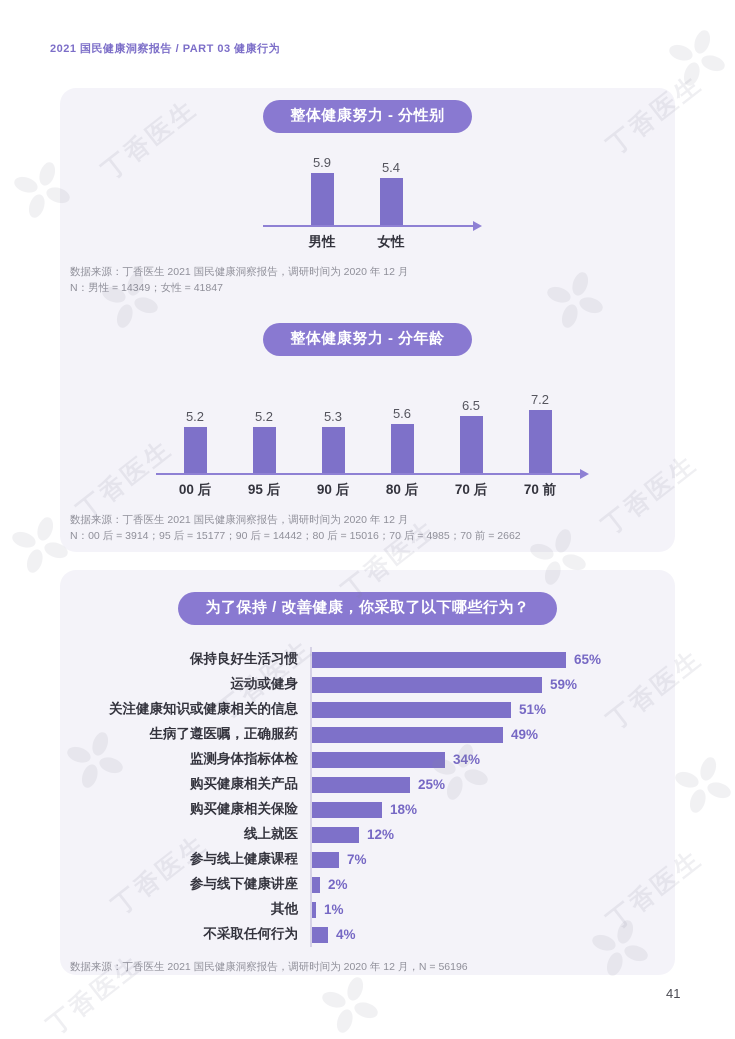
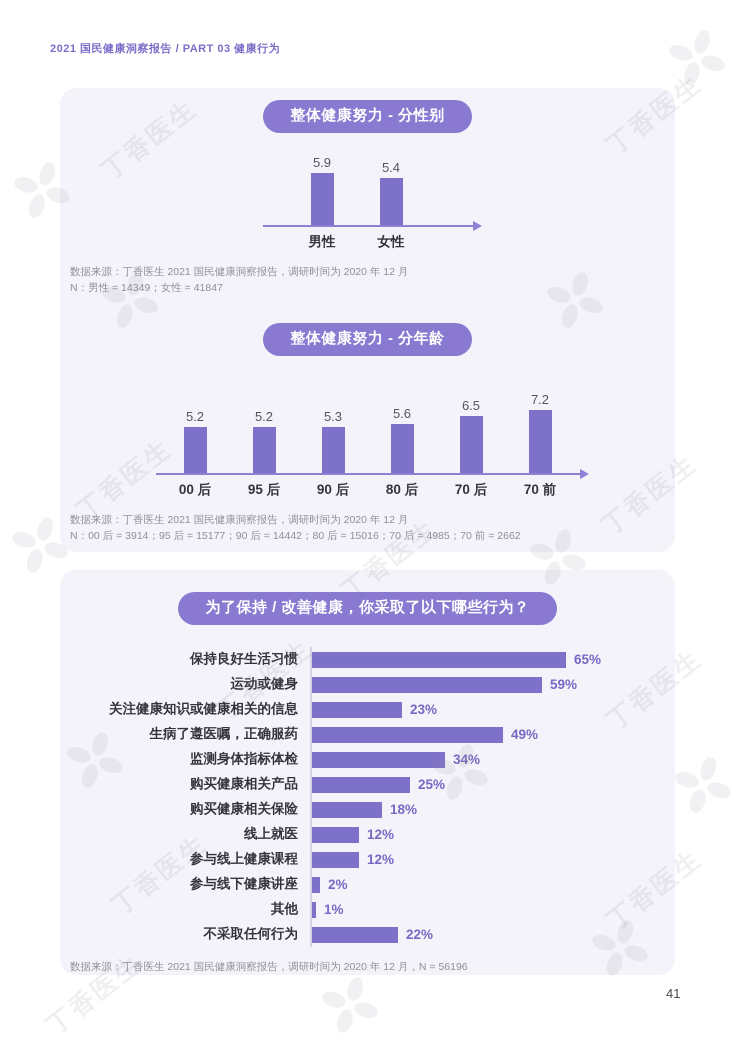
为了保持 / 改善健康，你采取了以下哪些行为？/关注健康知识或健康相关的信息: 51% -> 23%
为了保持 / 改善健康，你采取了以下哪些行为？/参与线上健康课程: 7% -> 12%
为了保持 / 改善健康，你采取了以下哪些行为？/不采取任何行为: 4% -> 22%
